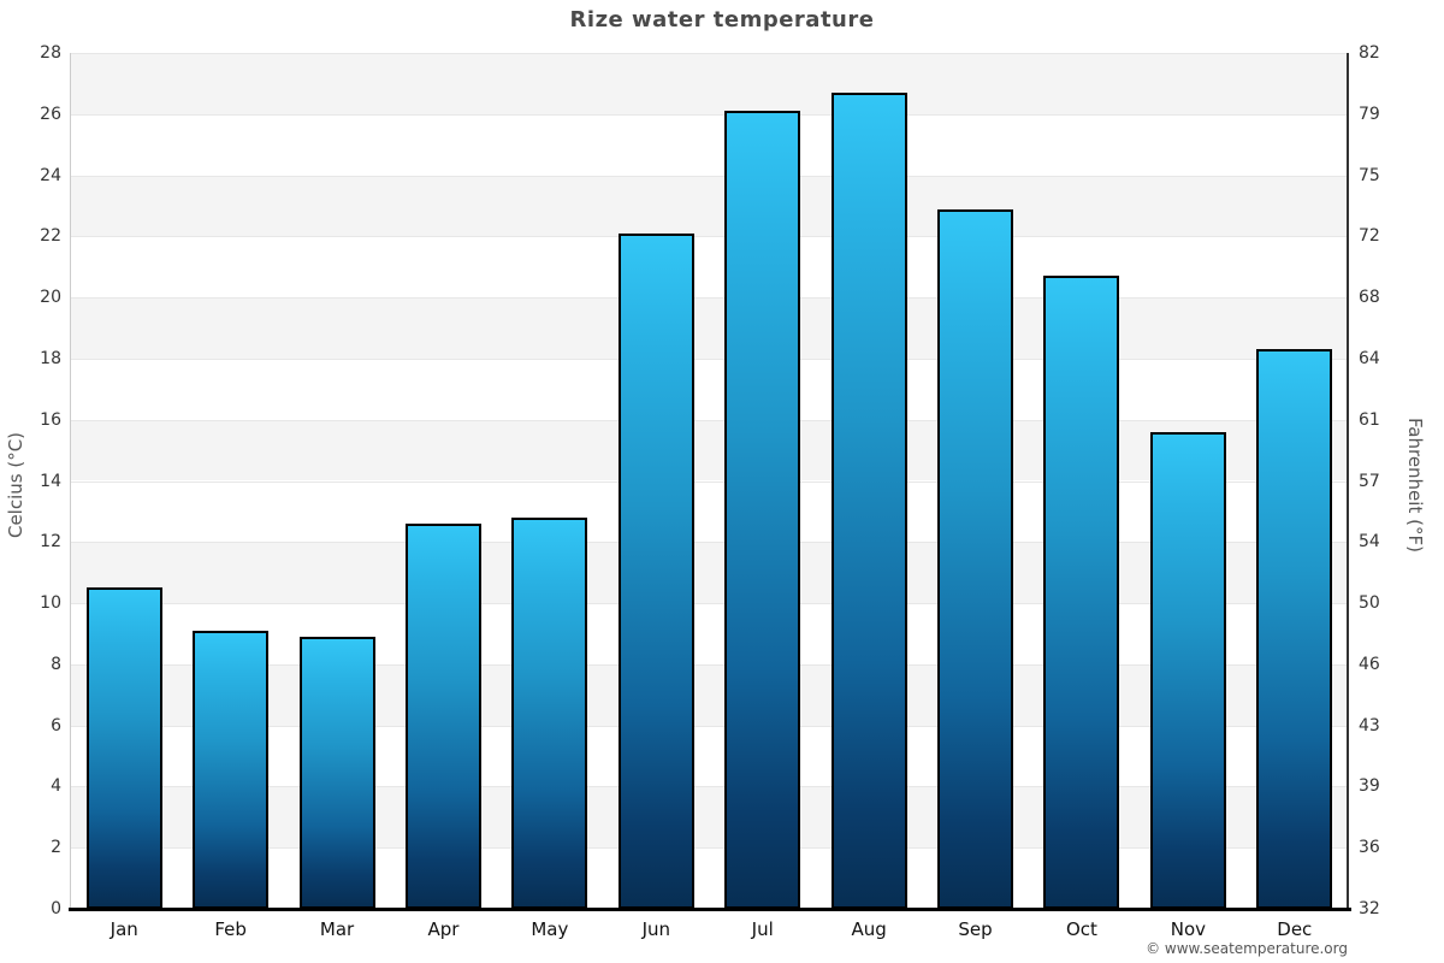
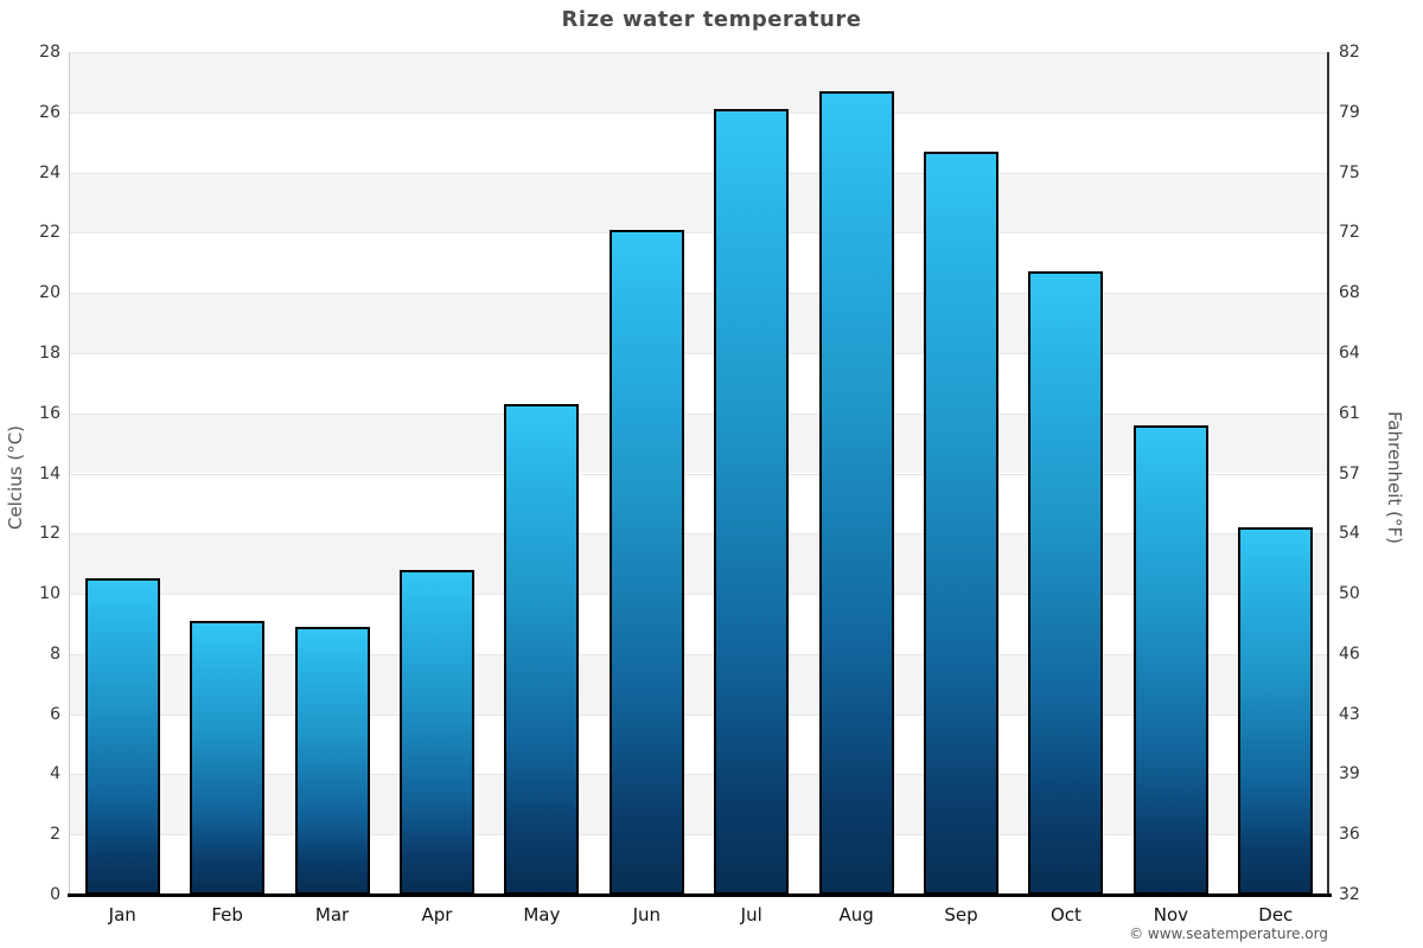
Apr: 12.6 -> 10.8
May: 12.8 -> 16.3
Sep: 22.9 -> 24.7
Dec: 18.3 -> 12.2
